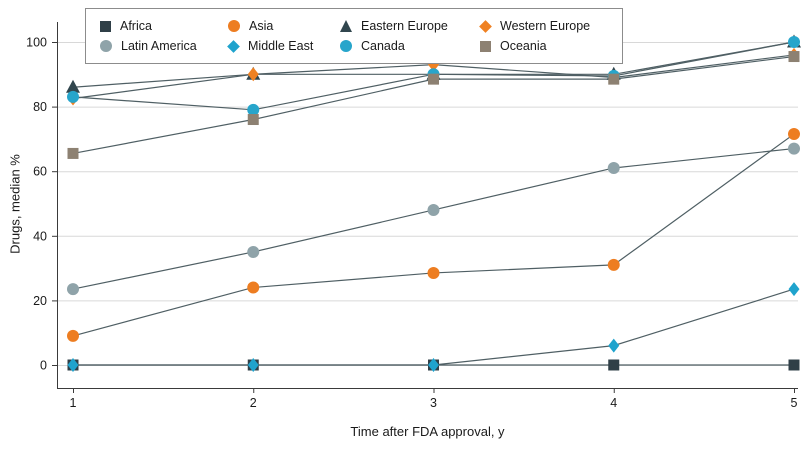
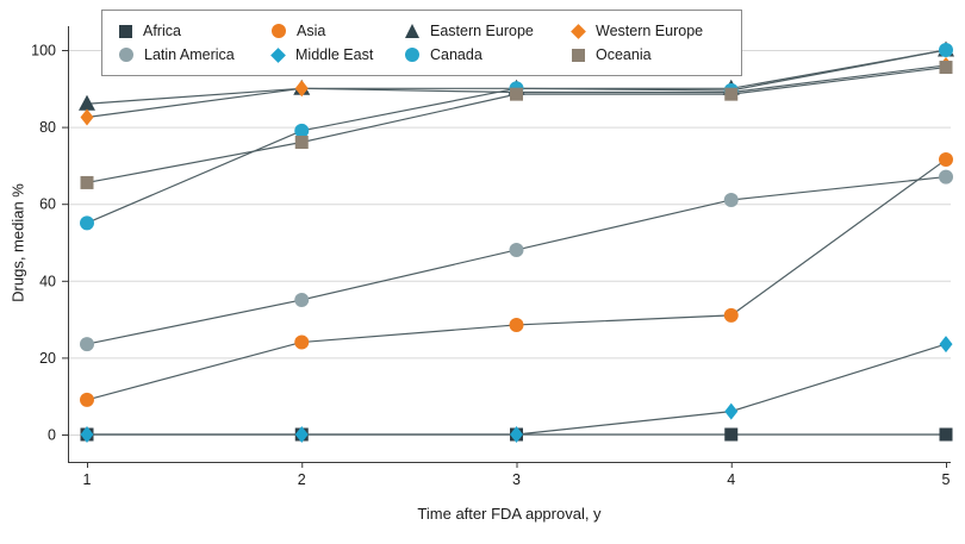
Canada/1: 83 -> 55
Western Europe/3: 93 -> 89
